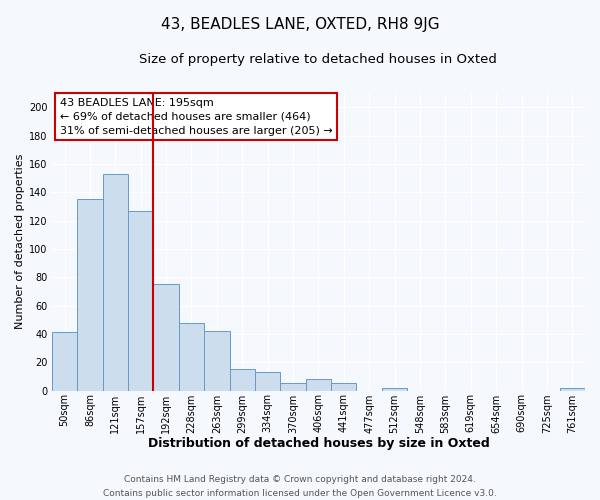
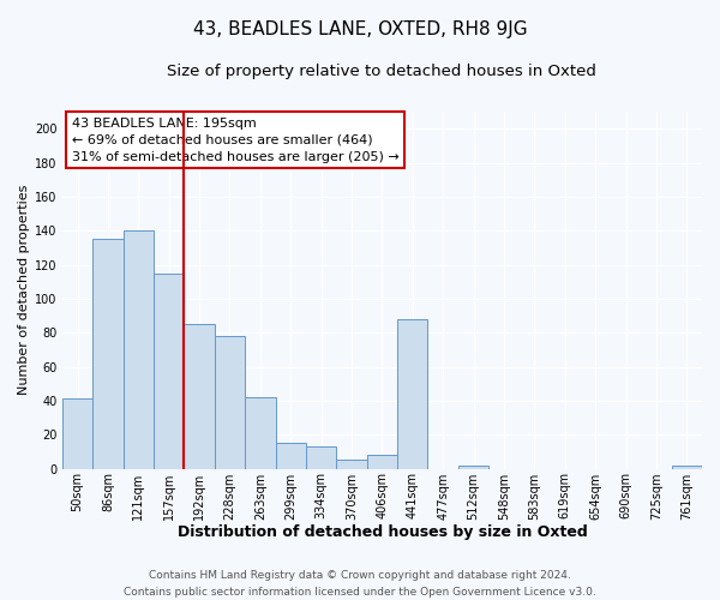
121sqm: 153 -> 140
157sqm: 127 -> 115
192sqm: 75 -> 85
228sqm: 48 -> 78
441sqm: 5 -> 88
